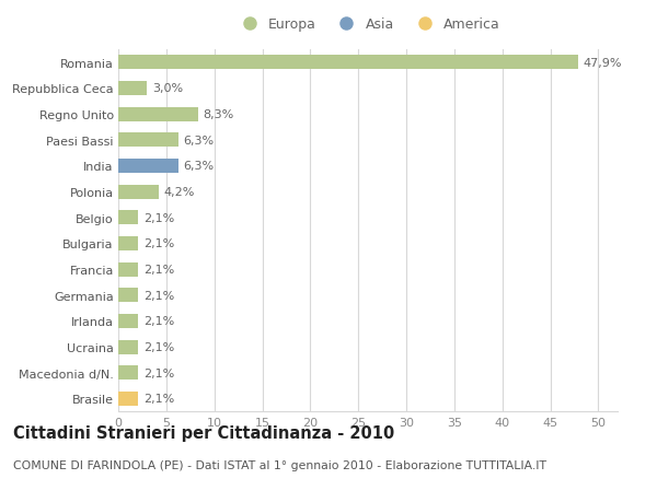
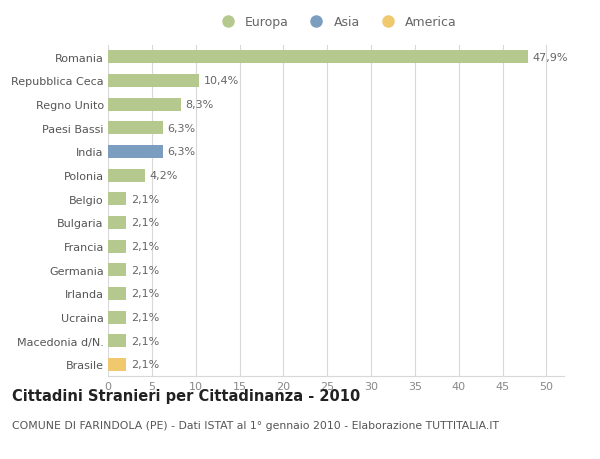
Repubblica Ceca: 3,0% -> 10,4%
